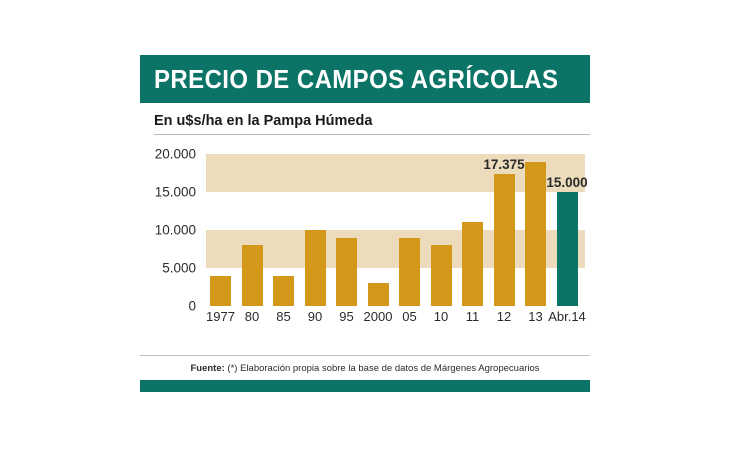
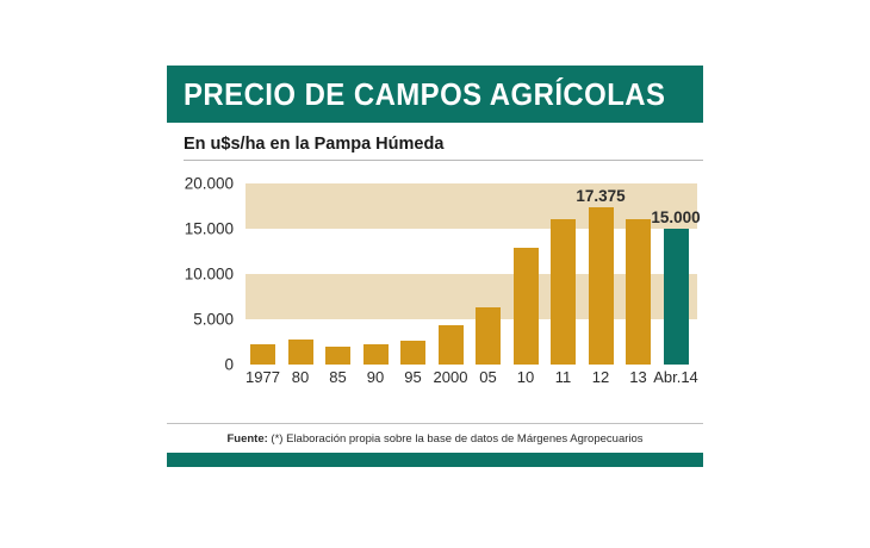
1977: 4000 -> 2000
80: 8000 -> 3000
85: 4000 -> 2000
90: 10000 -> 2000
95: 9000 -> 3000
2000: 3000 -> 4000
05: 9000 -> 6000
10: 8000 -> 13000
11: 11000 -> 16000
13: 19000 -> 16000
